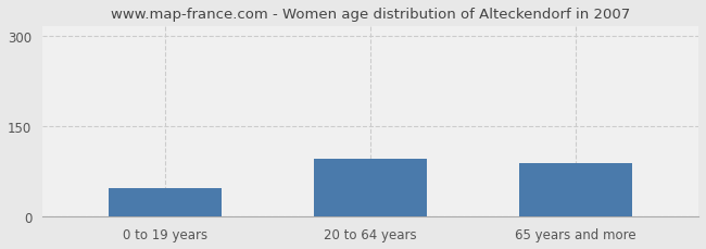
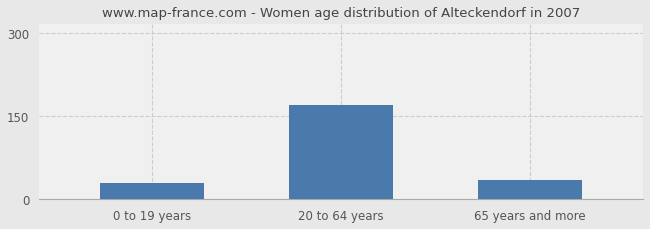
0 to 19 years: 48 -> 30
20 to 64 years: 96 -> 170
65 years and more: 88 -> 35
